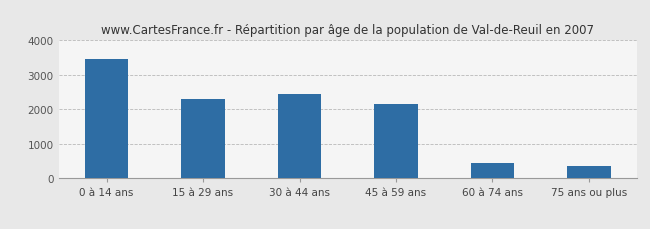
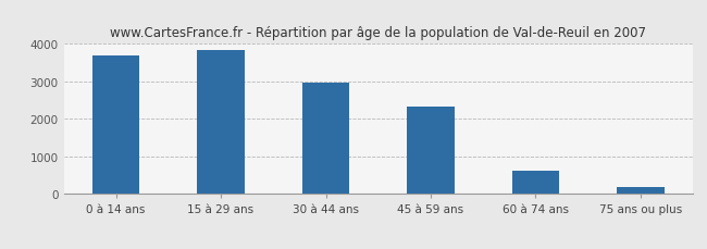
0 à 14 ans: 3450 -> 3680
15 à 29 ans: 2300 -> 3850
30 à 44 ans: 2450 -> 2970
45 à 59 ans: 2150 -> 2340
60 à 74 ans: 450 -> 620
75 ans ou plus: 350 -> 200
